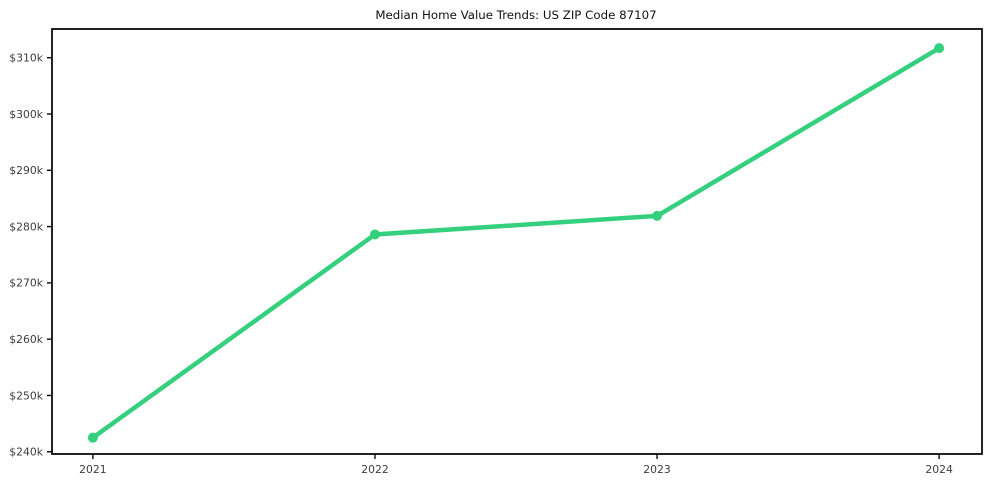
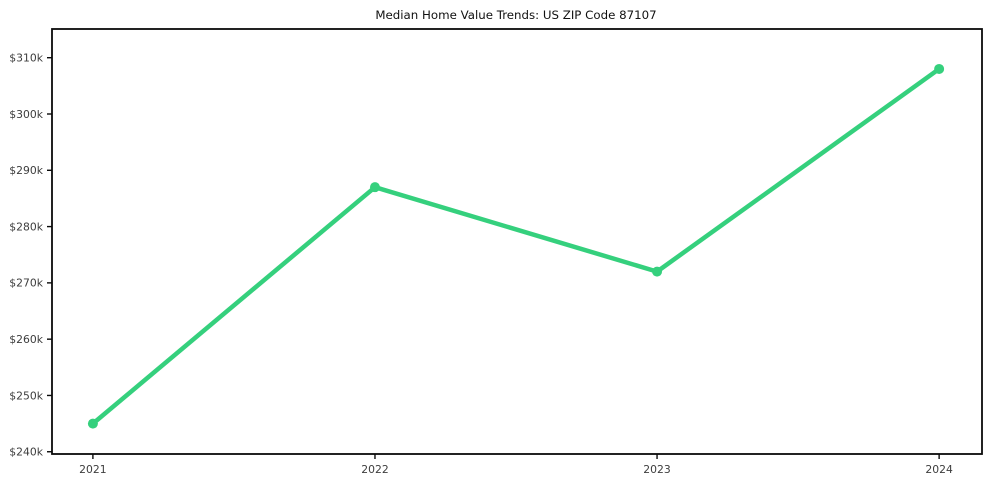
2021: $242k -> $245k
2022: $279k -> $287k
2023: $282k -> $272k
2024: $312k -> $308k
